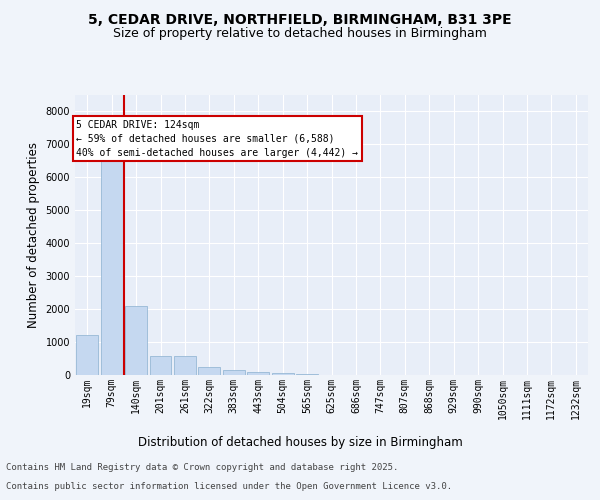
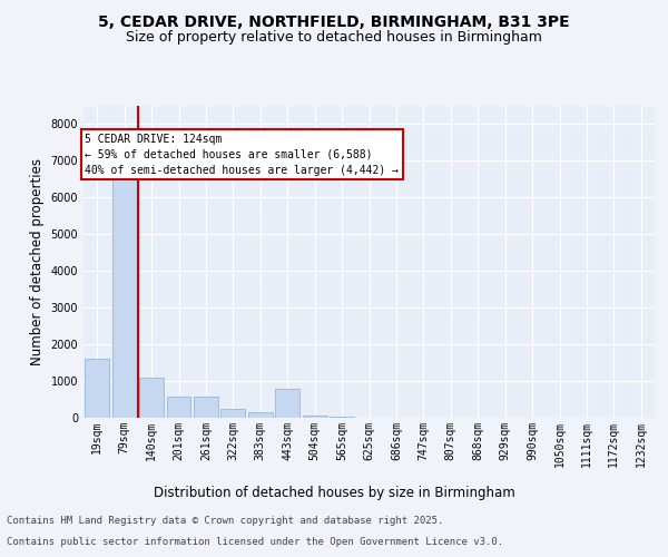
19sqm: 1200 -> 1600
140sqm: 2080 -> 1100
443sqm: 100 -> 800
